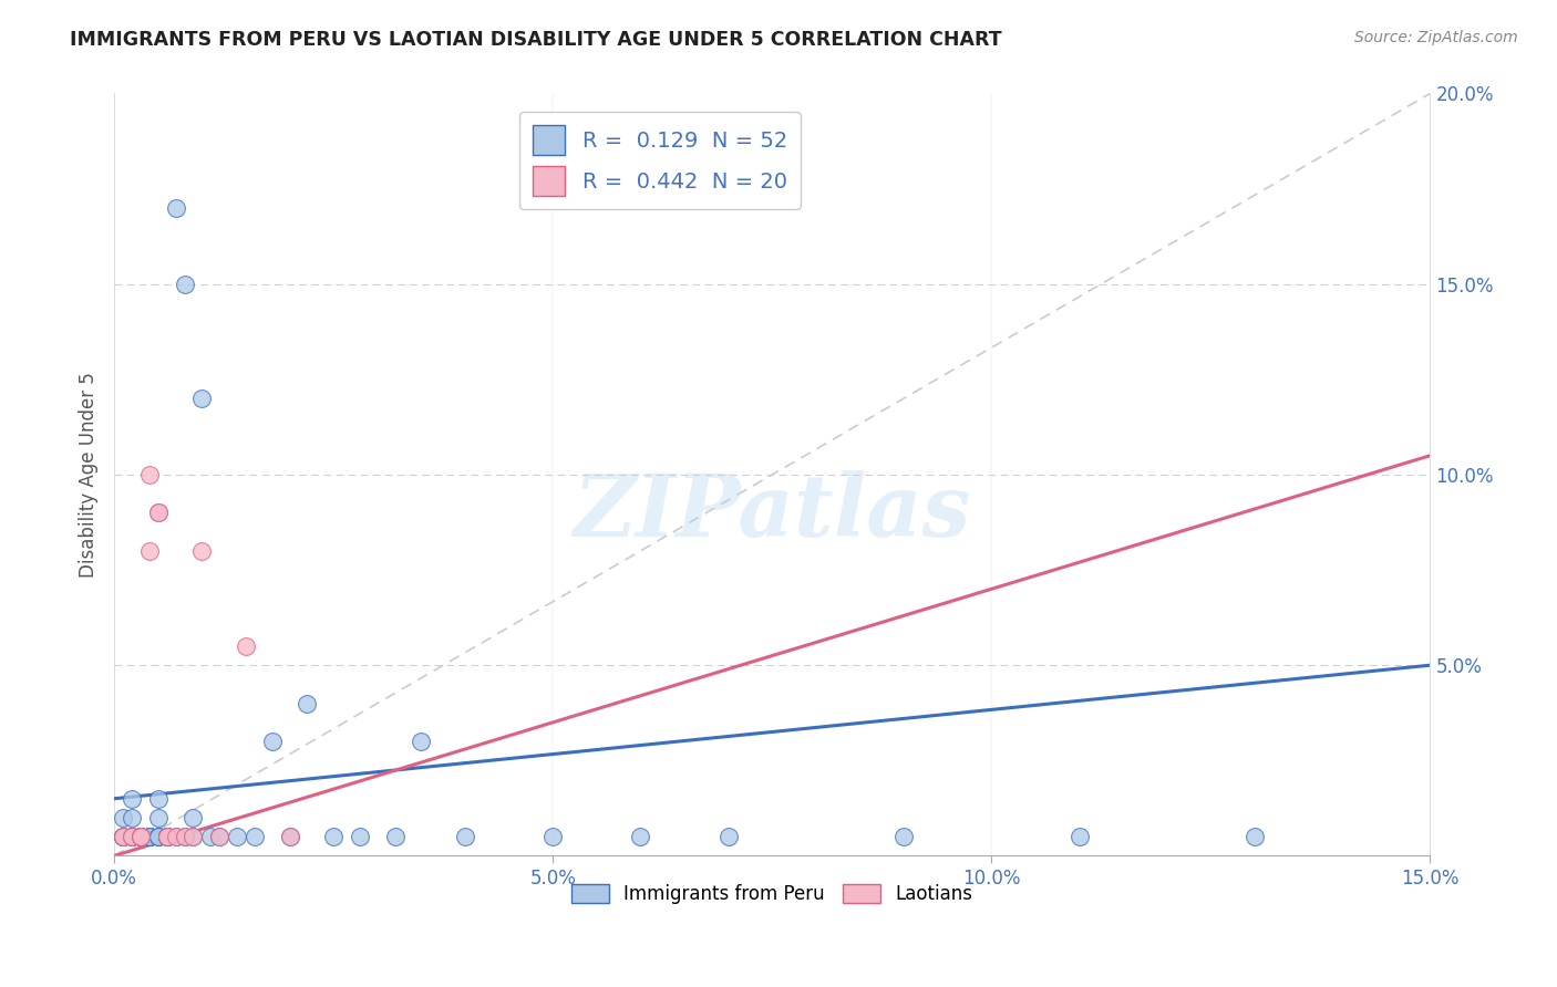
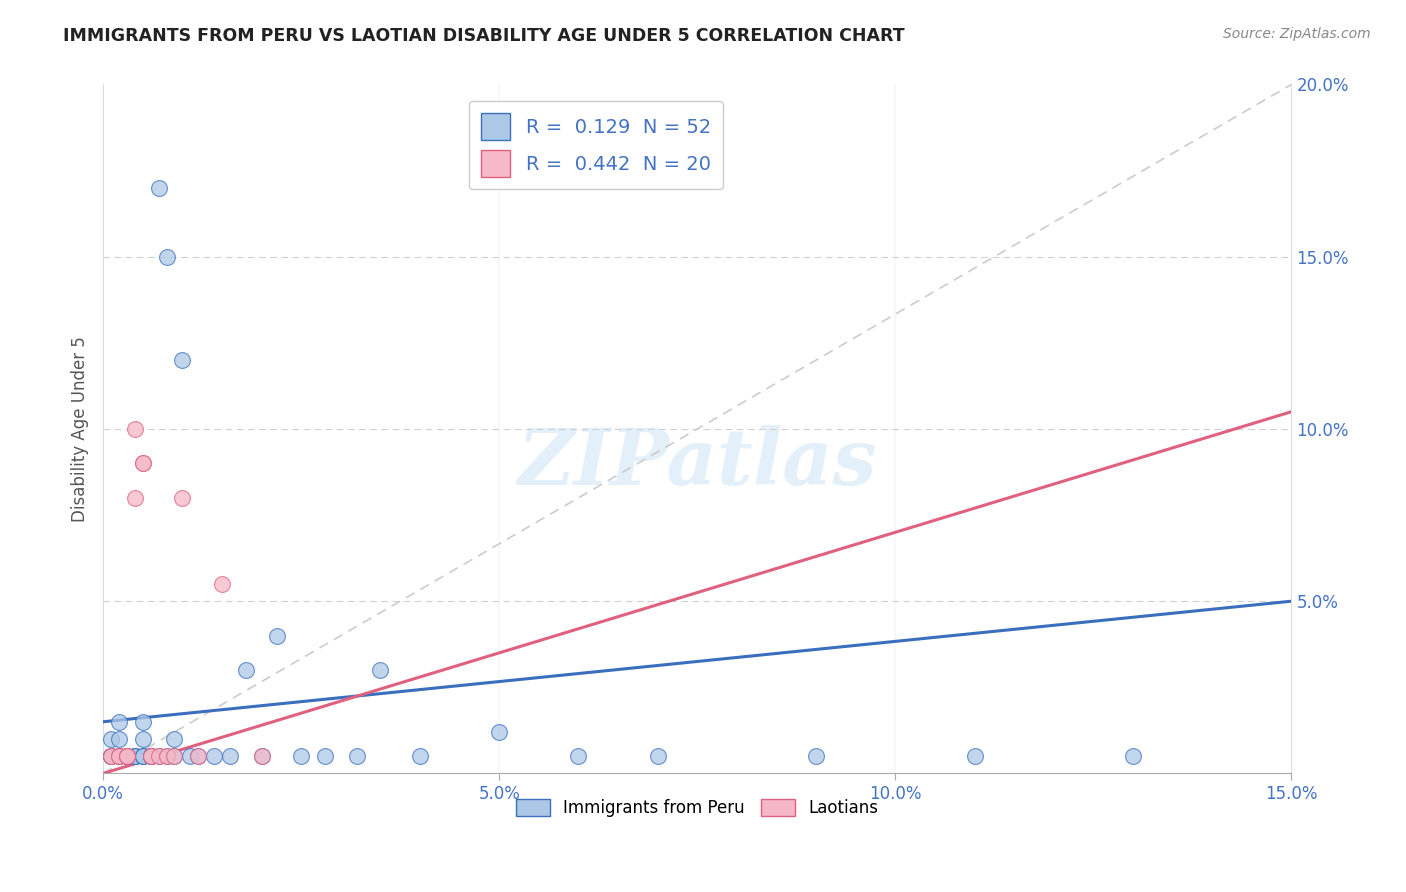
Immigrants from Peru/5.0%: 0.5% -> 1.2%
